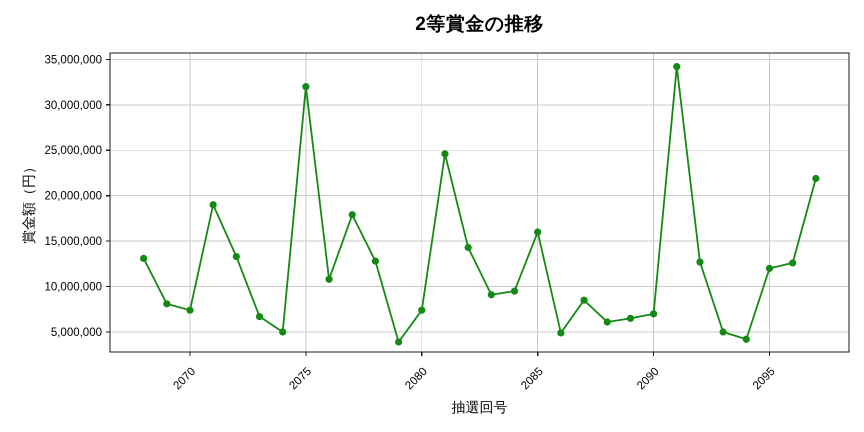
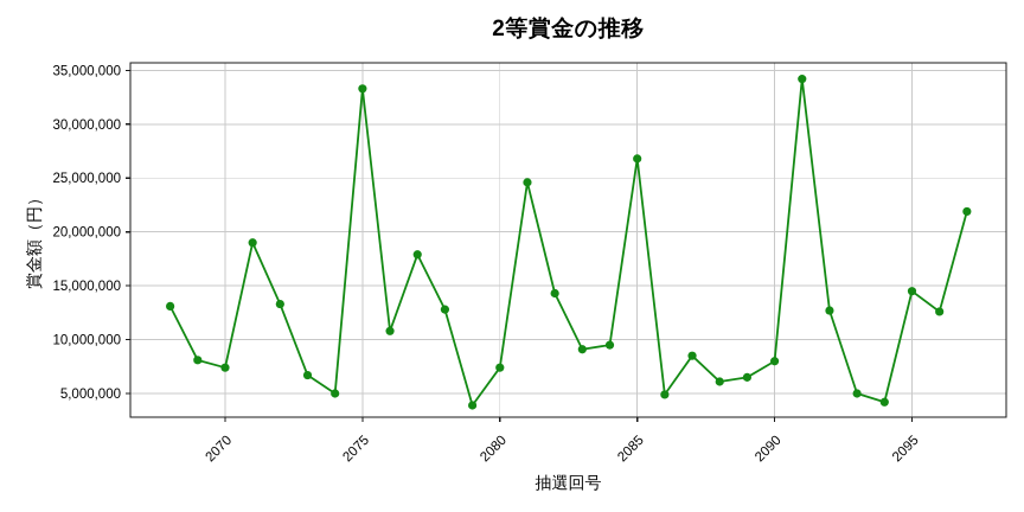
2075: 32000000 -> 33000000
2085: 16000000 -> 27000000
2090: 7000000 -> 8000000
2095: 12000000 -> 14000000
